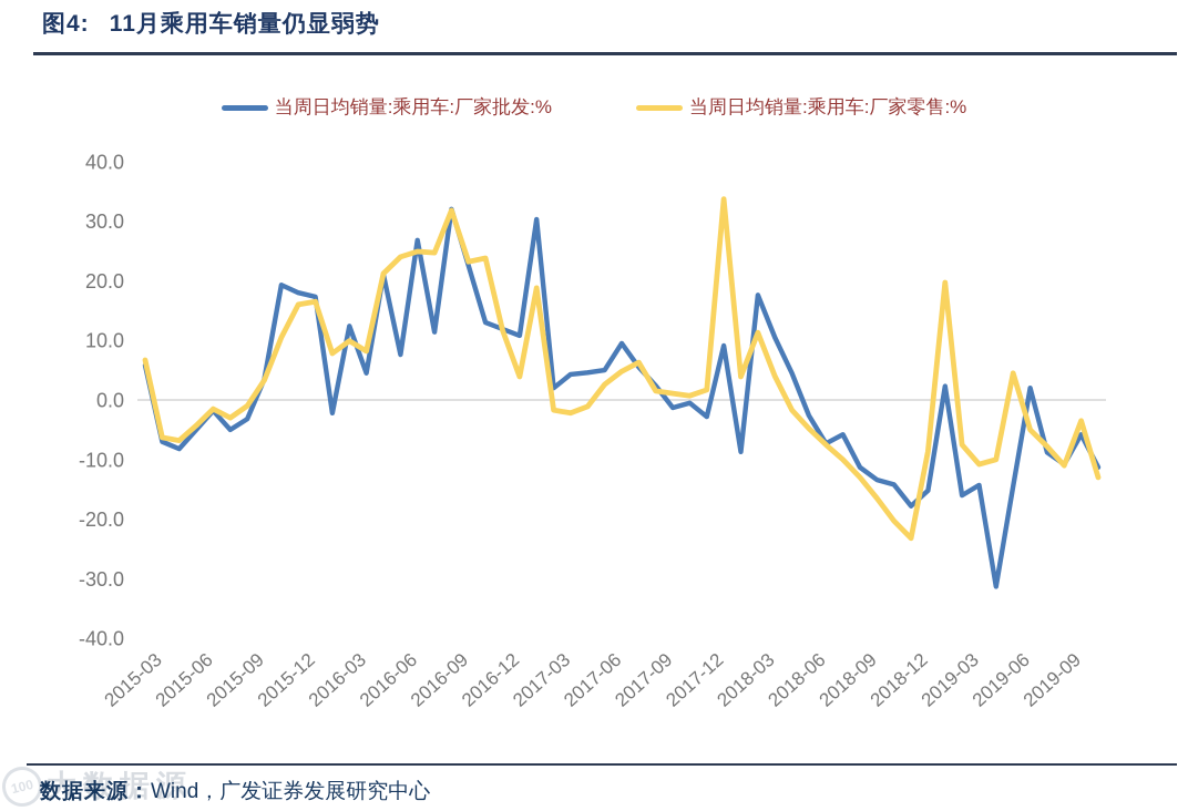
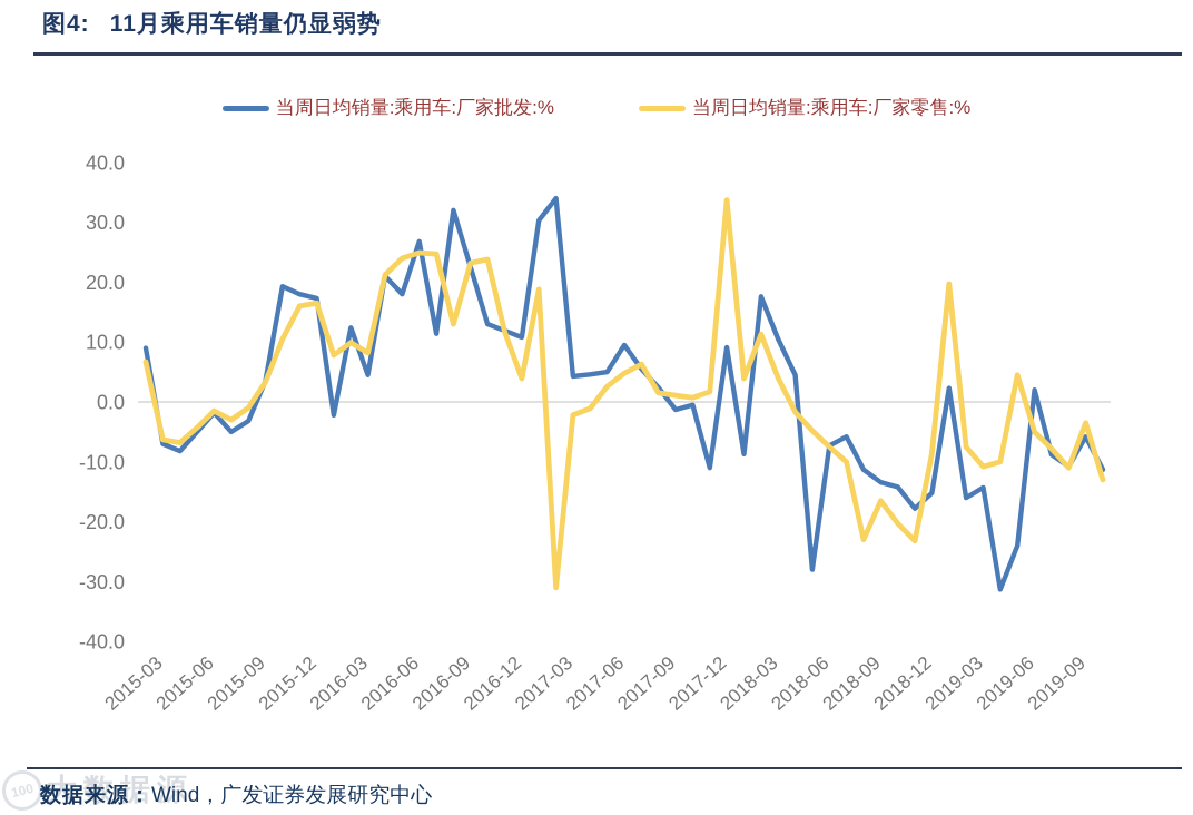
当周日均销量:乘用车:厂家批发:%/2015-03: 6 -> 9
当周日均销量:乘用车:厂家批发:%/2016-06: 8 -> 18
当周日均销量:乘用车:厂家零售:%/2016-09: 32 -> 13
当周日均销量:乘用车:厂家批发:%/2017-03: 2 -> 34
当周日均销量:乘用车:厂家零售:%/2017-03: -2 -> -31
当周日均销量:乘用车:厂家批发:%/2017-12: -3 -> -11
当周日均销量:乘用车:厂家批发:%/2018-06: -3 -> -28
当周日均销量:乘用车:厂家零售:%/2018-09: -13 -> -23
当周日均销量:乘用车:厂家批发:%/2019-06: -14 -> -24
